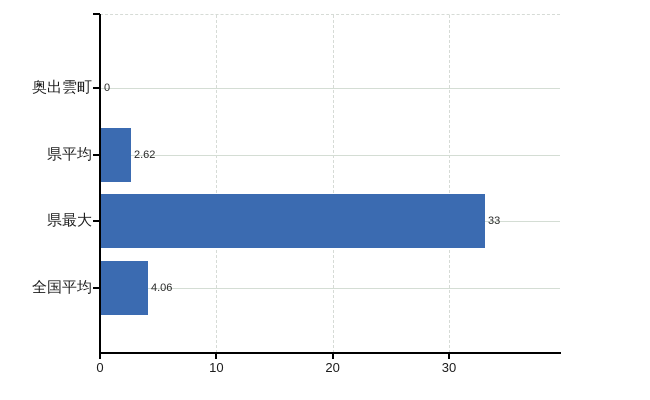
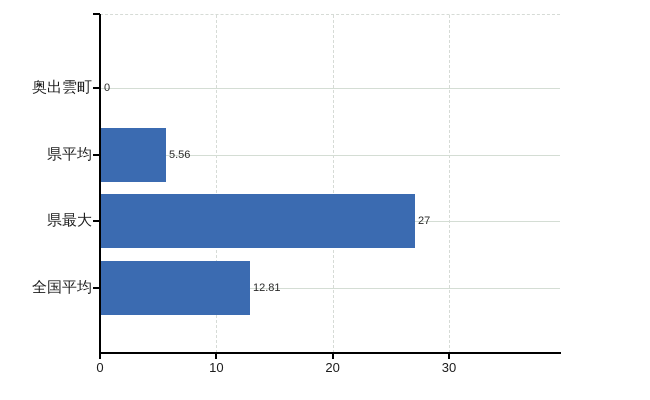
県平均: 2.62 -> 5.56
県最大: 33 -> 27
全国平均: 4.06 -> 12.81
